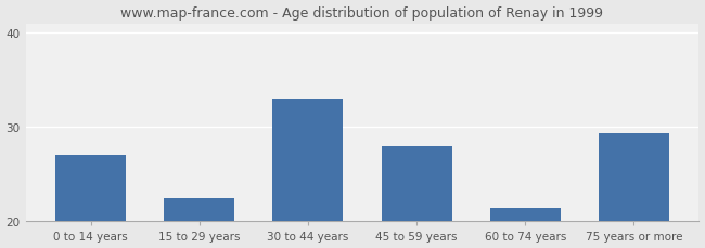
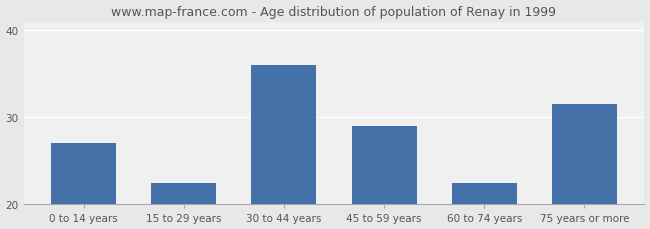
30 to 44 years: 33.0 -> 36.0
45 to 59 years: 28.0 -> 29.0
60 to 74 years: 21.4 -> 22.5
75 years or more: 29.4 -> 31.5
